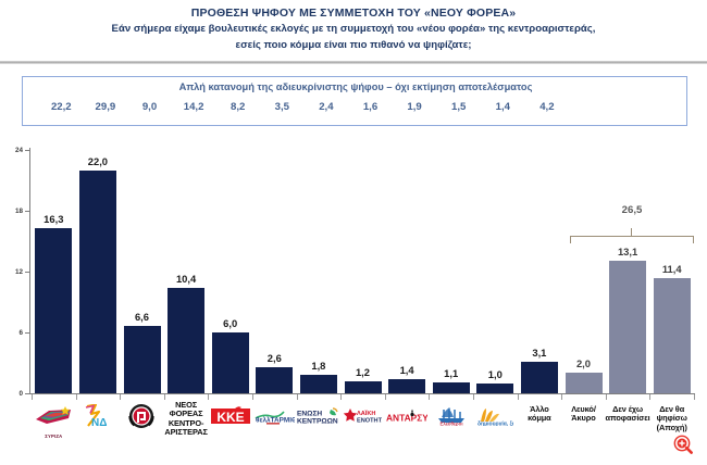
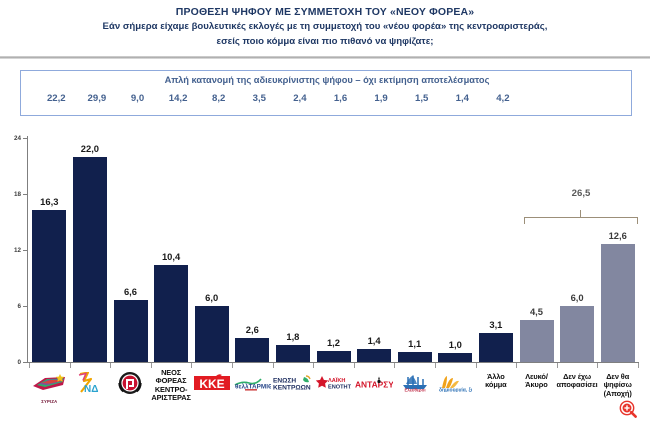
Λευκό/ Άκυρο: 2,0 -> 4,5
Δεν έχω αποφασίσει: 13,1 -> 6,0
Δεν θα ψηφίσω (Αποχή): 11,4 -> 12,6
